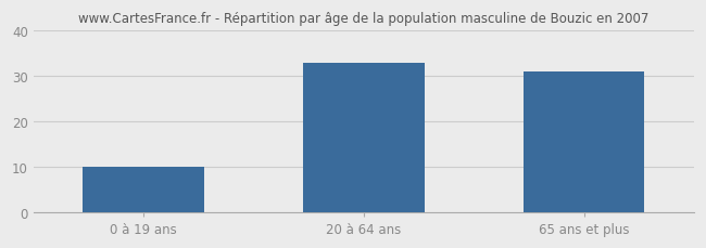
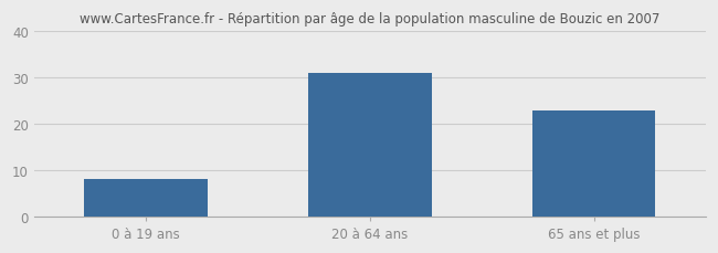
0 à 19 ans: 10 -> 8
20 à 64 ans: 33 -> 31
65 ans et plus: 31 -> 23
